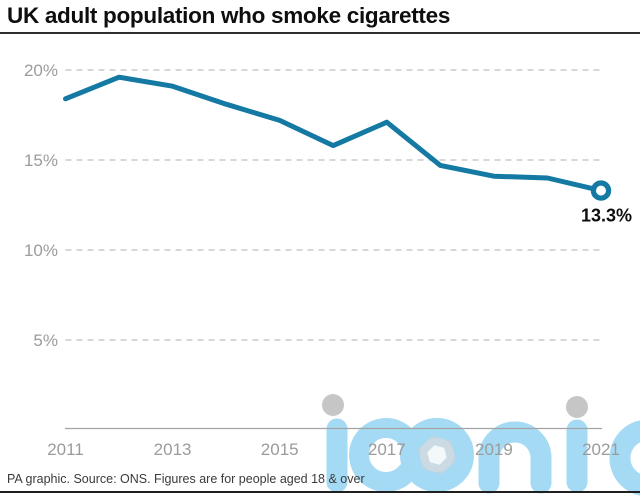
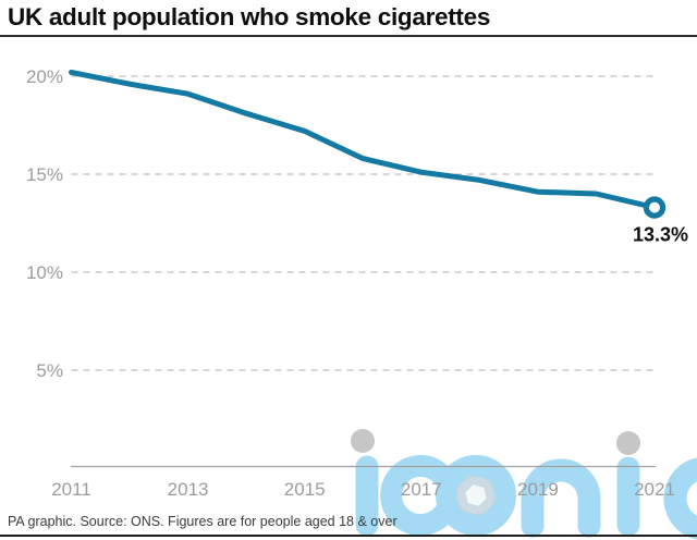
2011: 18.4% -> 20.2%
2017: 17.1% -> 15.1%
